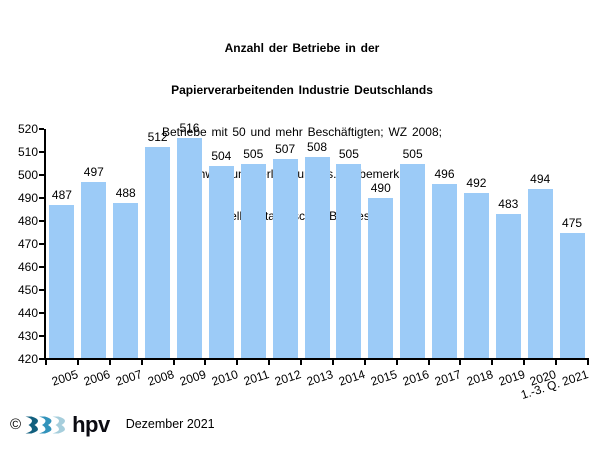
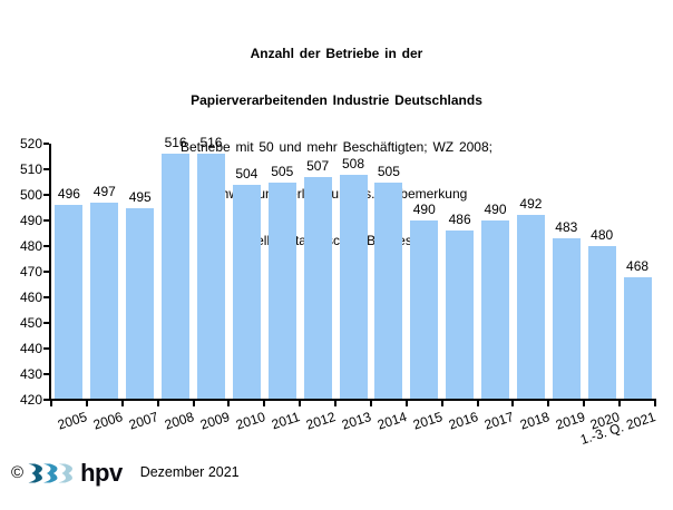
2005: 487 -> 496
2007: 488 -> 495
2008: 512 -> 516
2016: 505 -> 486
2017: 496 -> 490
2020: 494 -> 480
1.-3. Q. 2021: 475 -> 468
